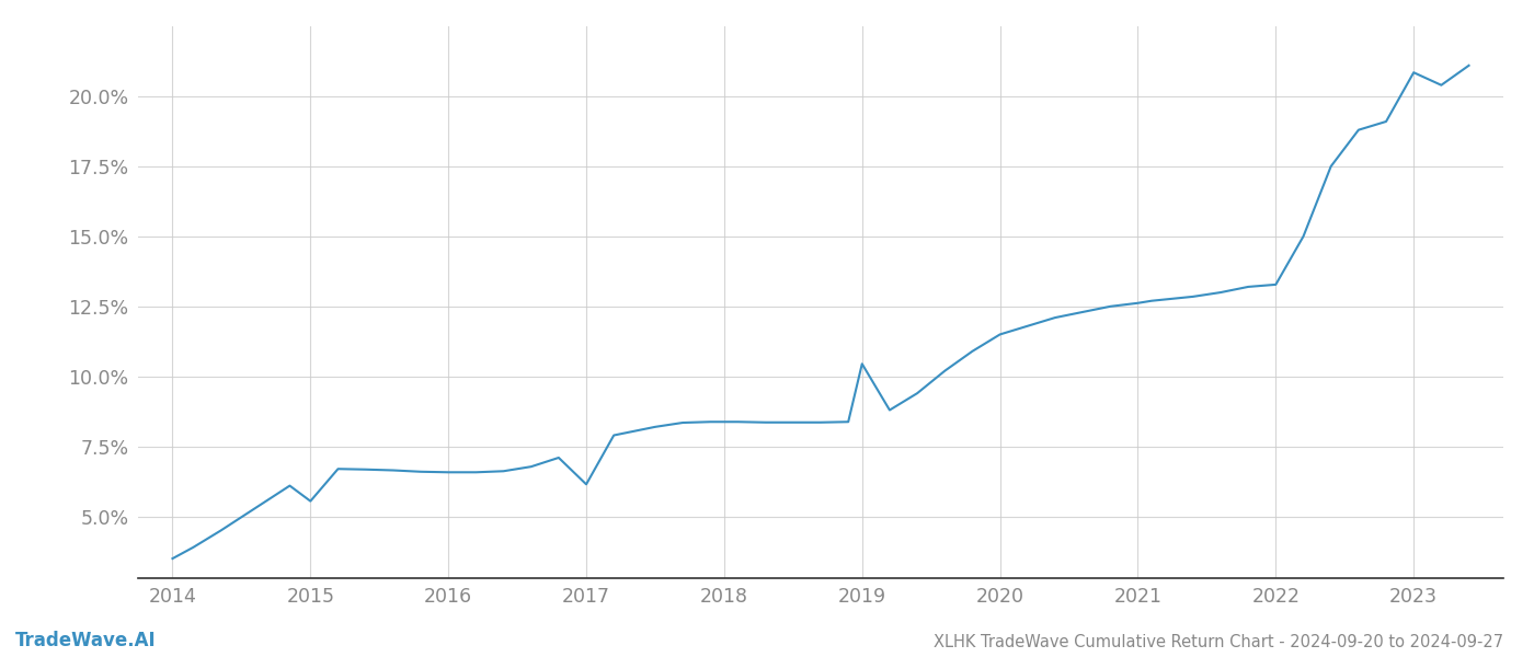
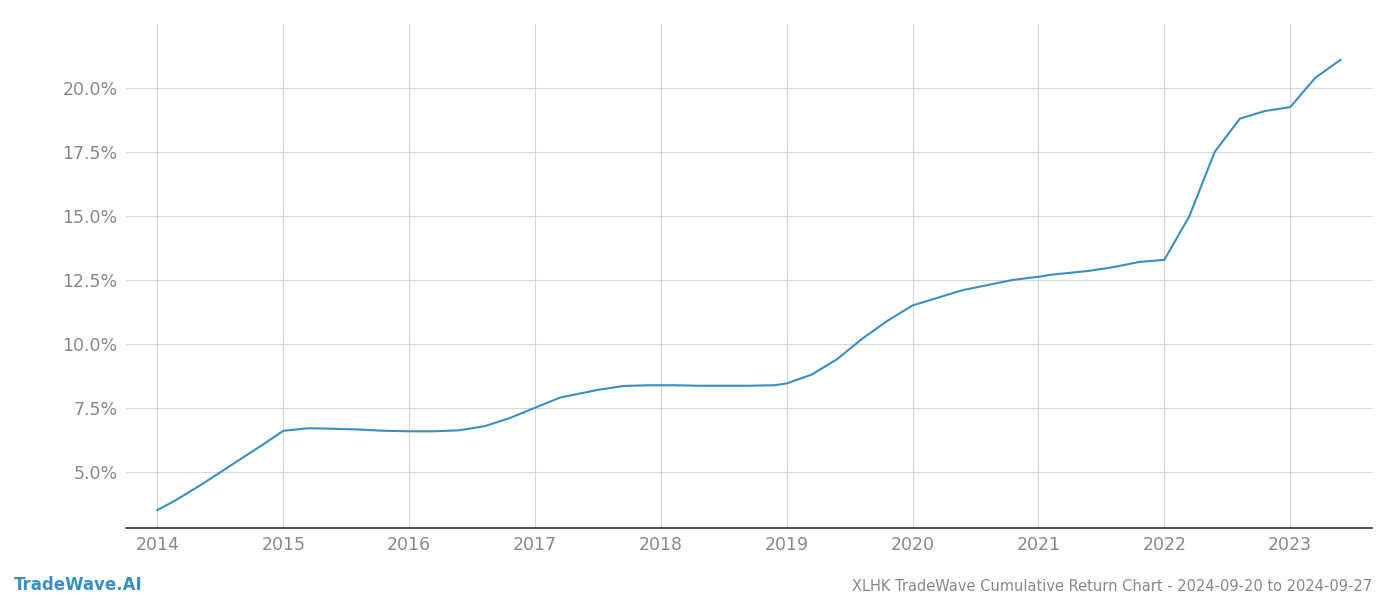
2015: 5.55% -> 6.60%
2017: 6.15% -> 7.50%
2019: 10.45% -> 8.45%
2023: 20.85% -> 19.25%
